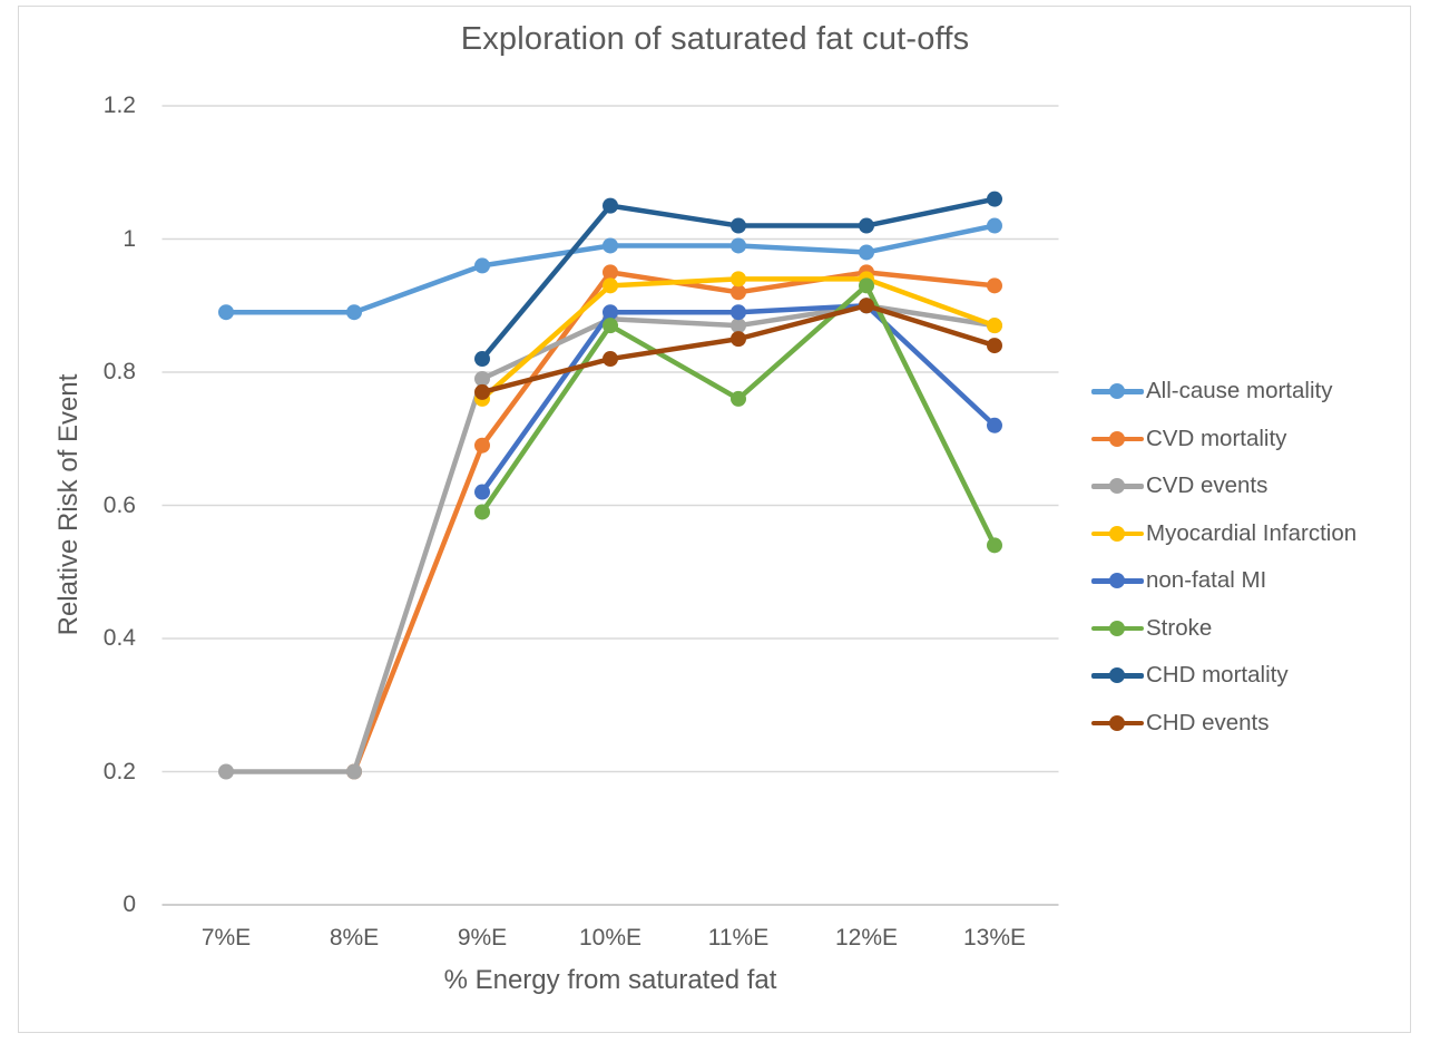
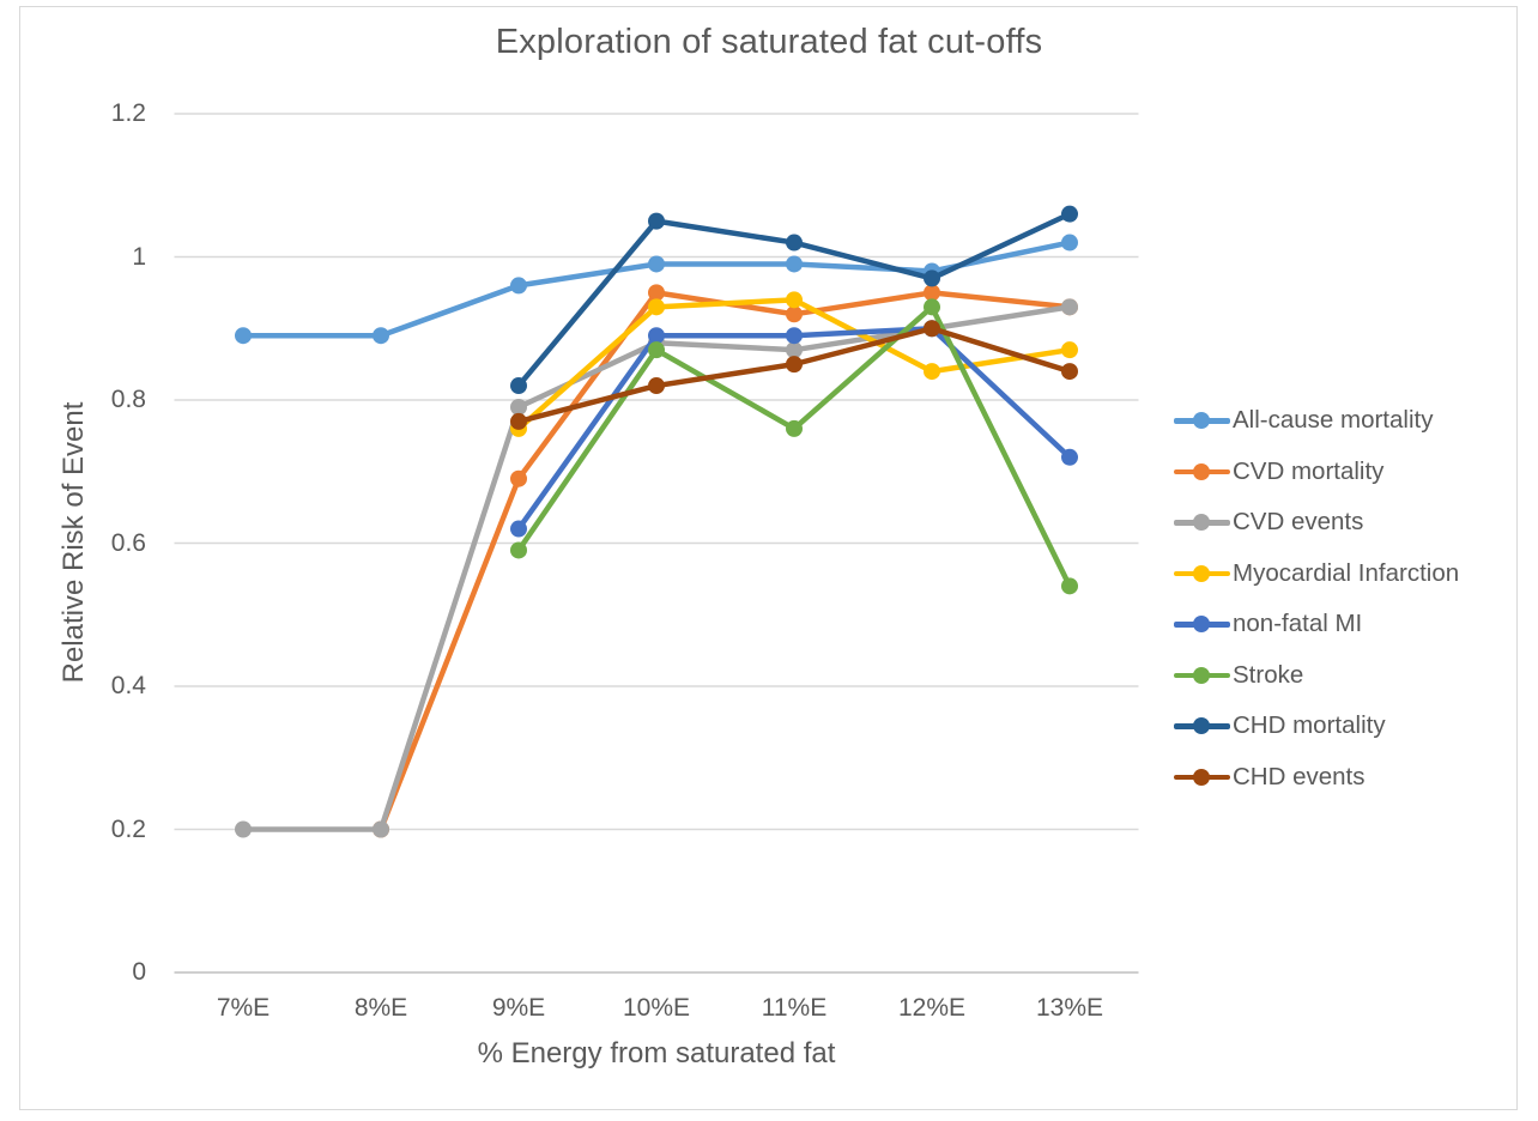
Myocardial Infarction/12%E: 0.94 -> 0.84
CHD mortality/12%E: 1.02 -> 0.97
CVD events/13%E: 0.87 -> 0.93
